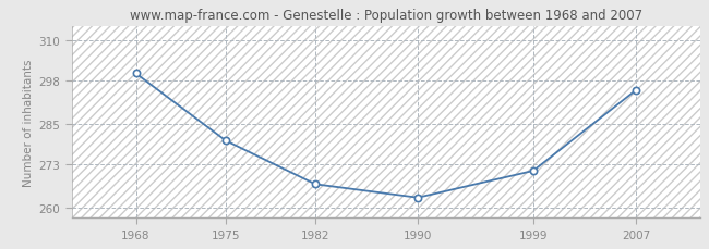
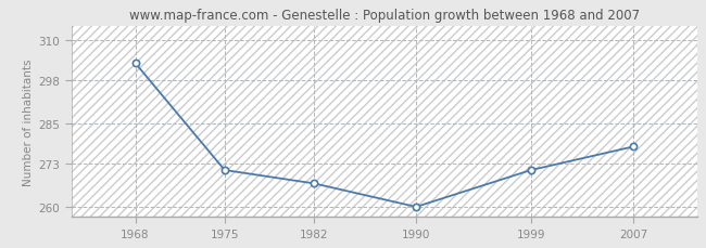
1968: 300 -> 303
1975: 280 -> 271
1990: 263 -> 260
2007: 295 -> 278
